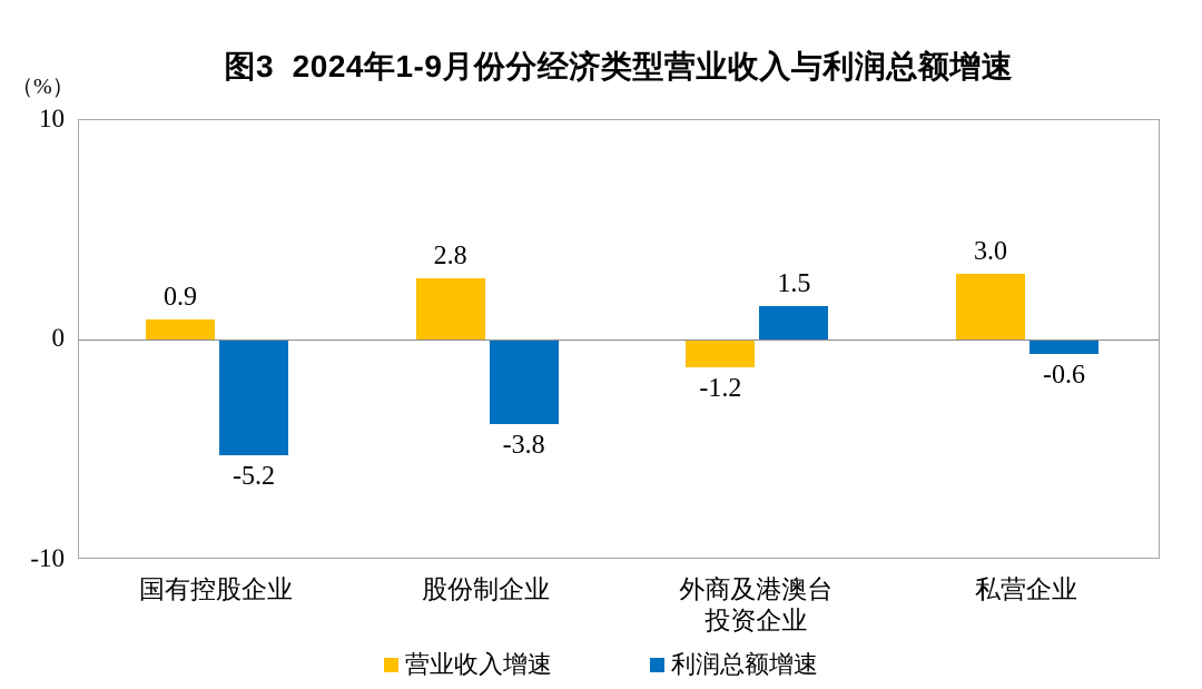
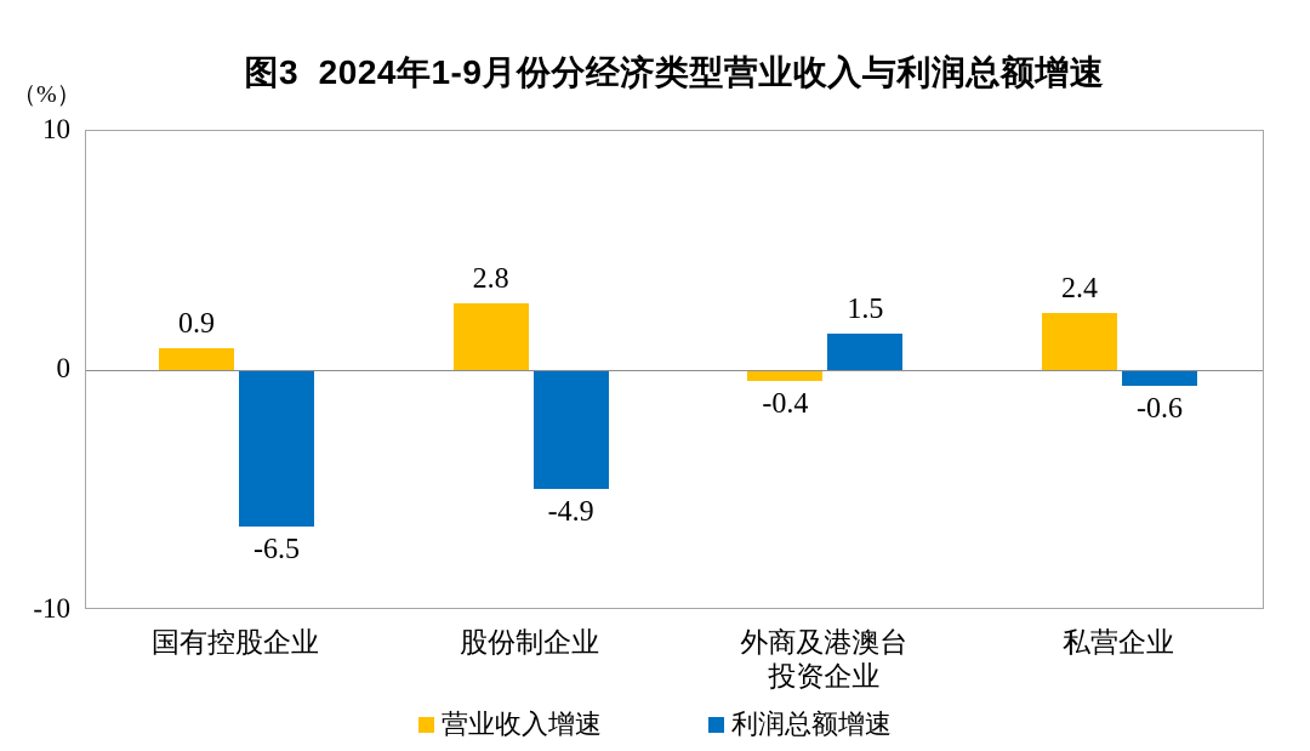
利润总额增速/国有控股企业: -5.2 -> -6.5
利润总额增速/股份制企业: -3.8 -> -4.9
营业收入增速/外商及港澳台投资企业: -1.2 -> -0.4
营业收入增速/私营企业: 3.0 -> 2.4
